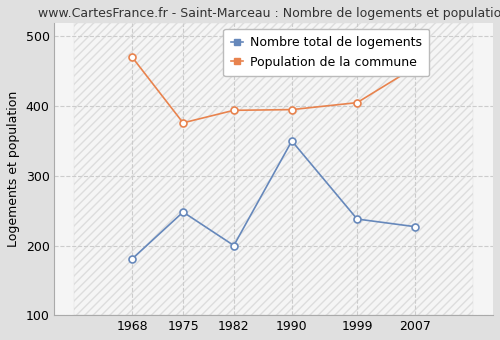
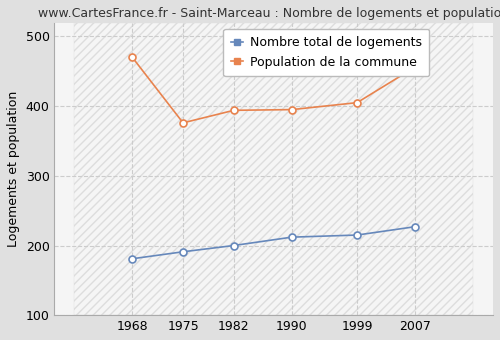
Nombre total de logements/1975: 248 -> 191
Nombre total de logements/1990: 350 -> 212
Nombre total de logements/1999: 238 -> 215
